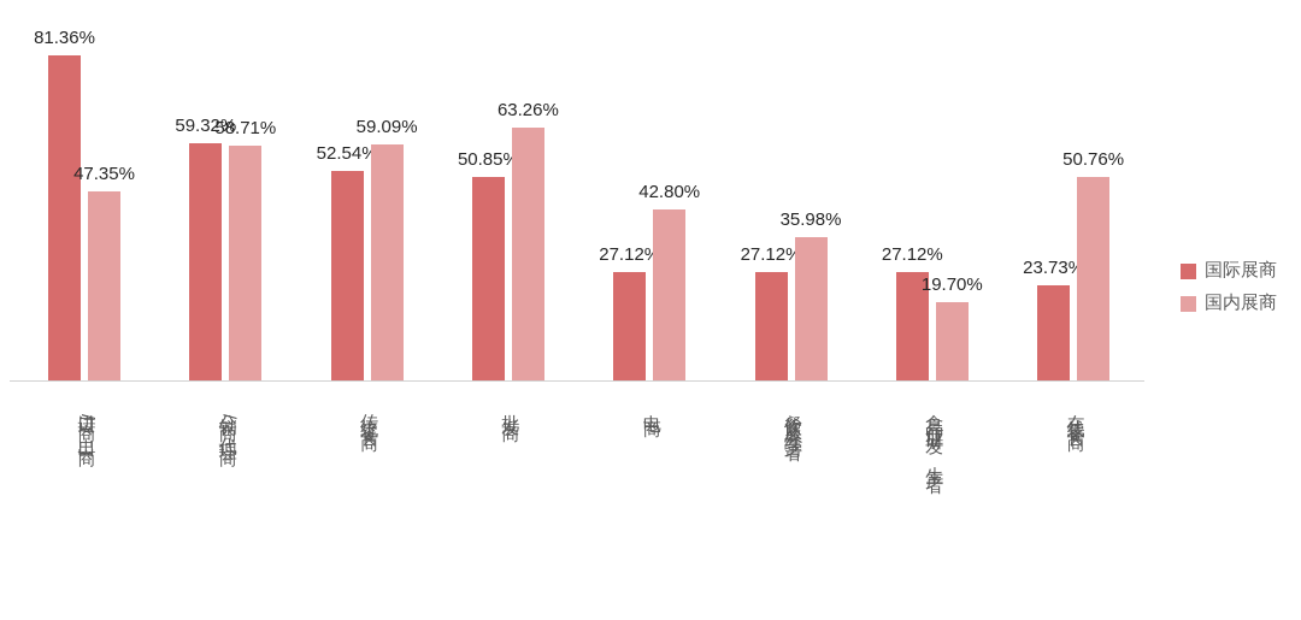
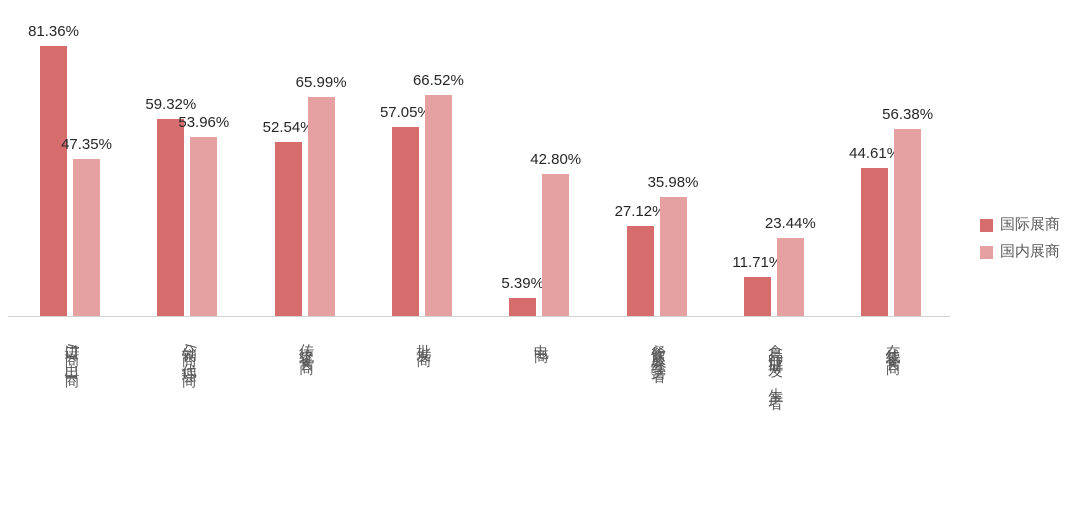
国内展商/分销商/代理商: 58.71% -> 53.96%
国内展商/传统零售商: 59.09% -> 65.99%
国际展商/批发商: 50.85% -> 57.05%
国内展商/批发商: 63.26% -> 66.52%
国际展商/电商: 27.12% -> 5.39%
国际展商/食品行业研发、生产者: 27.12% -> 11.71%
国内展商/食品行业研发、生产者: 19.70% -> 23.44%
国际展商/在线零售商: 23.73% -> 44.61%
国内展商/在线零售商: 50.76% -> 56.38%
